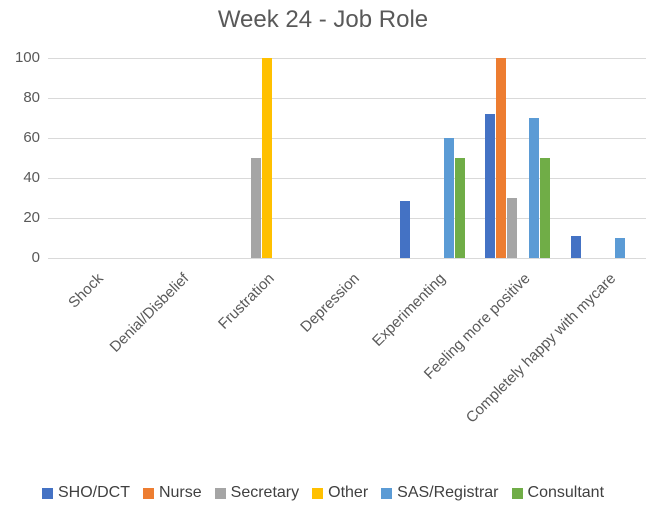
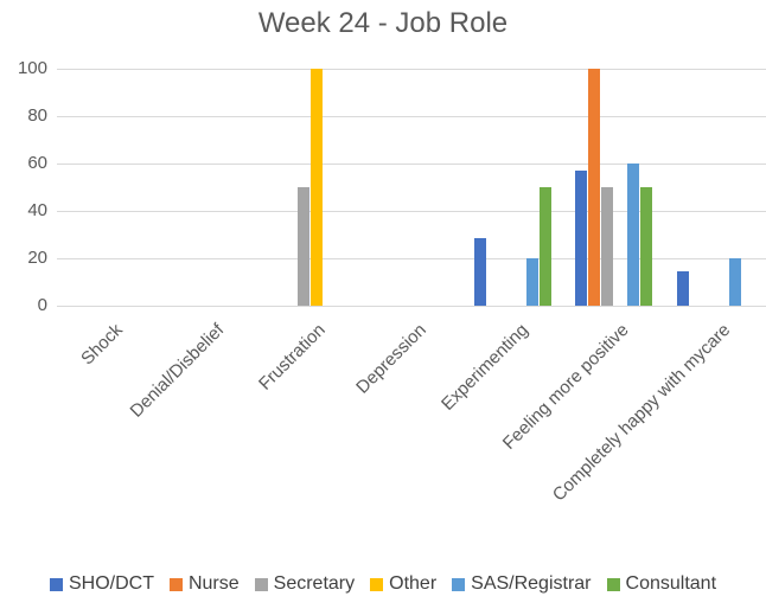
SAS/Registrar/Experimenting: 60 -> 20
SHO/DCT/Feeling more positive: 72 -> 57
Secretary/Feeling more positive: 30 -> 50
SAS/Registrar/Feeling more positive: 70 -> 60
SHO/DCT/Completely happy with mycare: 11 -> 14
SAS/Registrar/Completely happy with mycare: 10 -> 20
